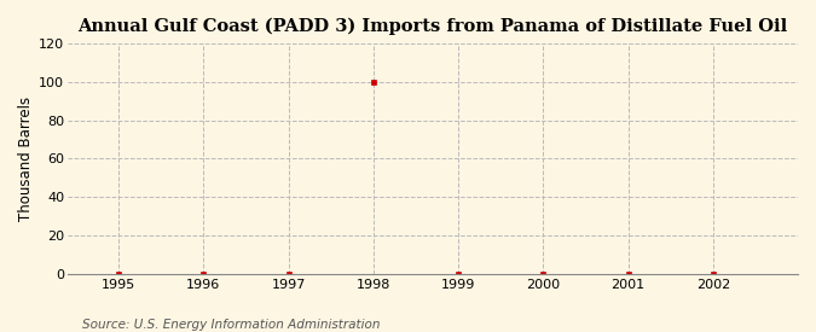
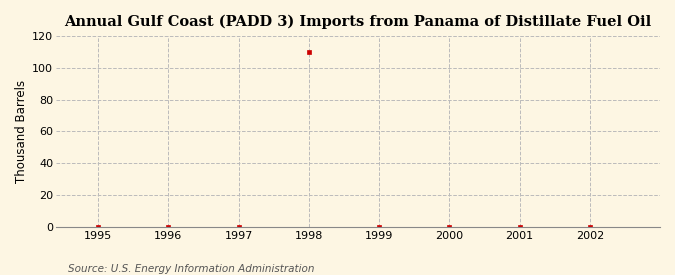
1998: 100 -> 110
